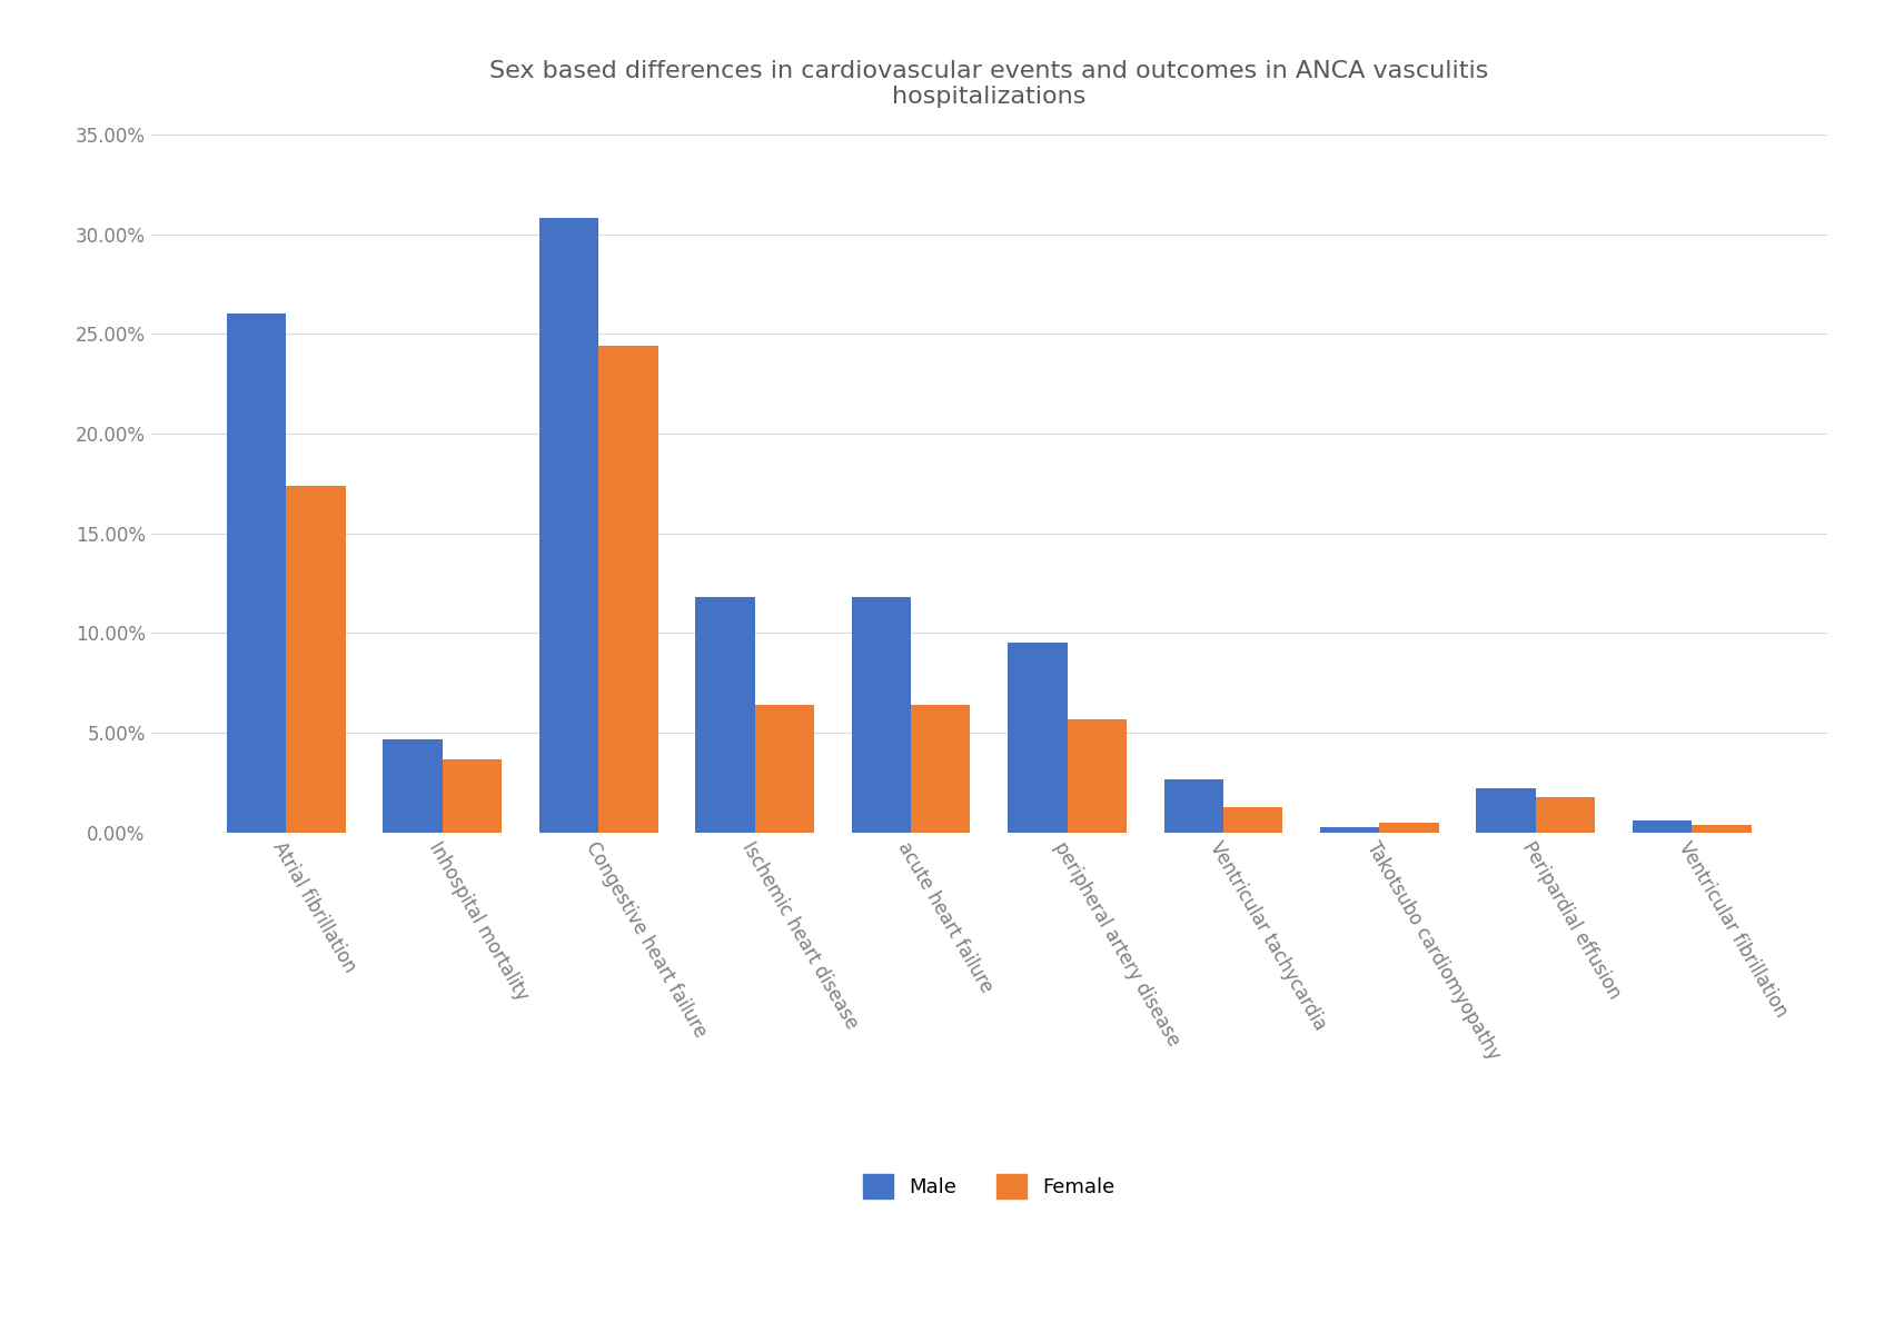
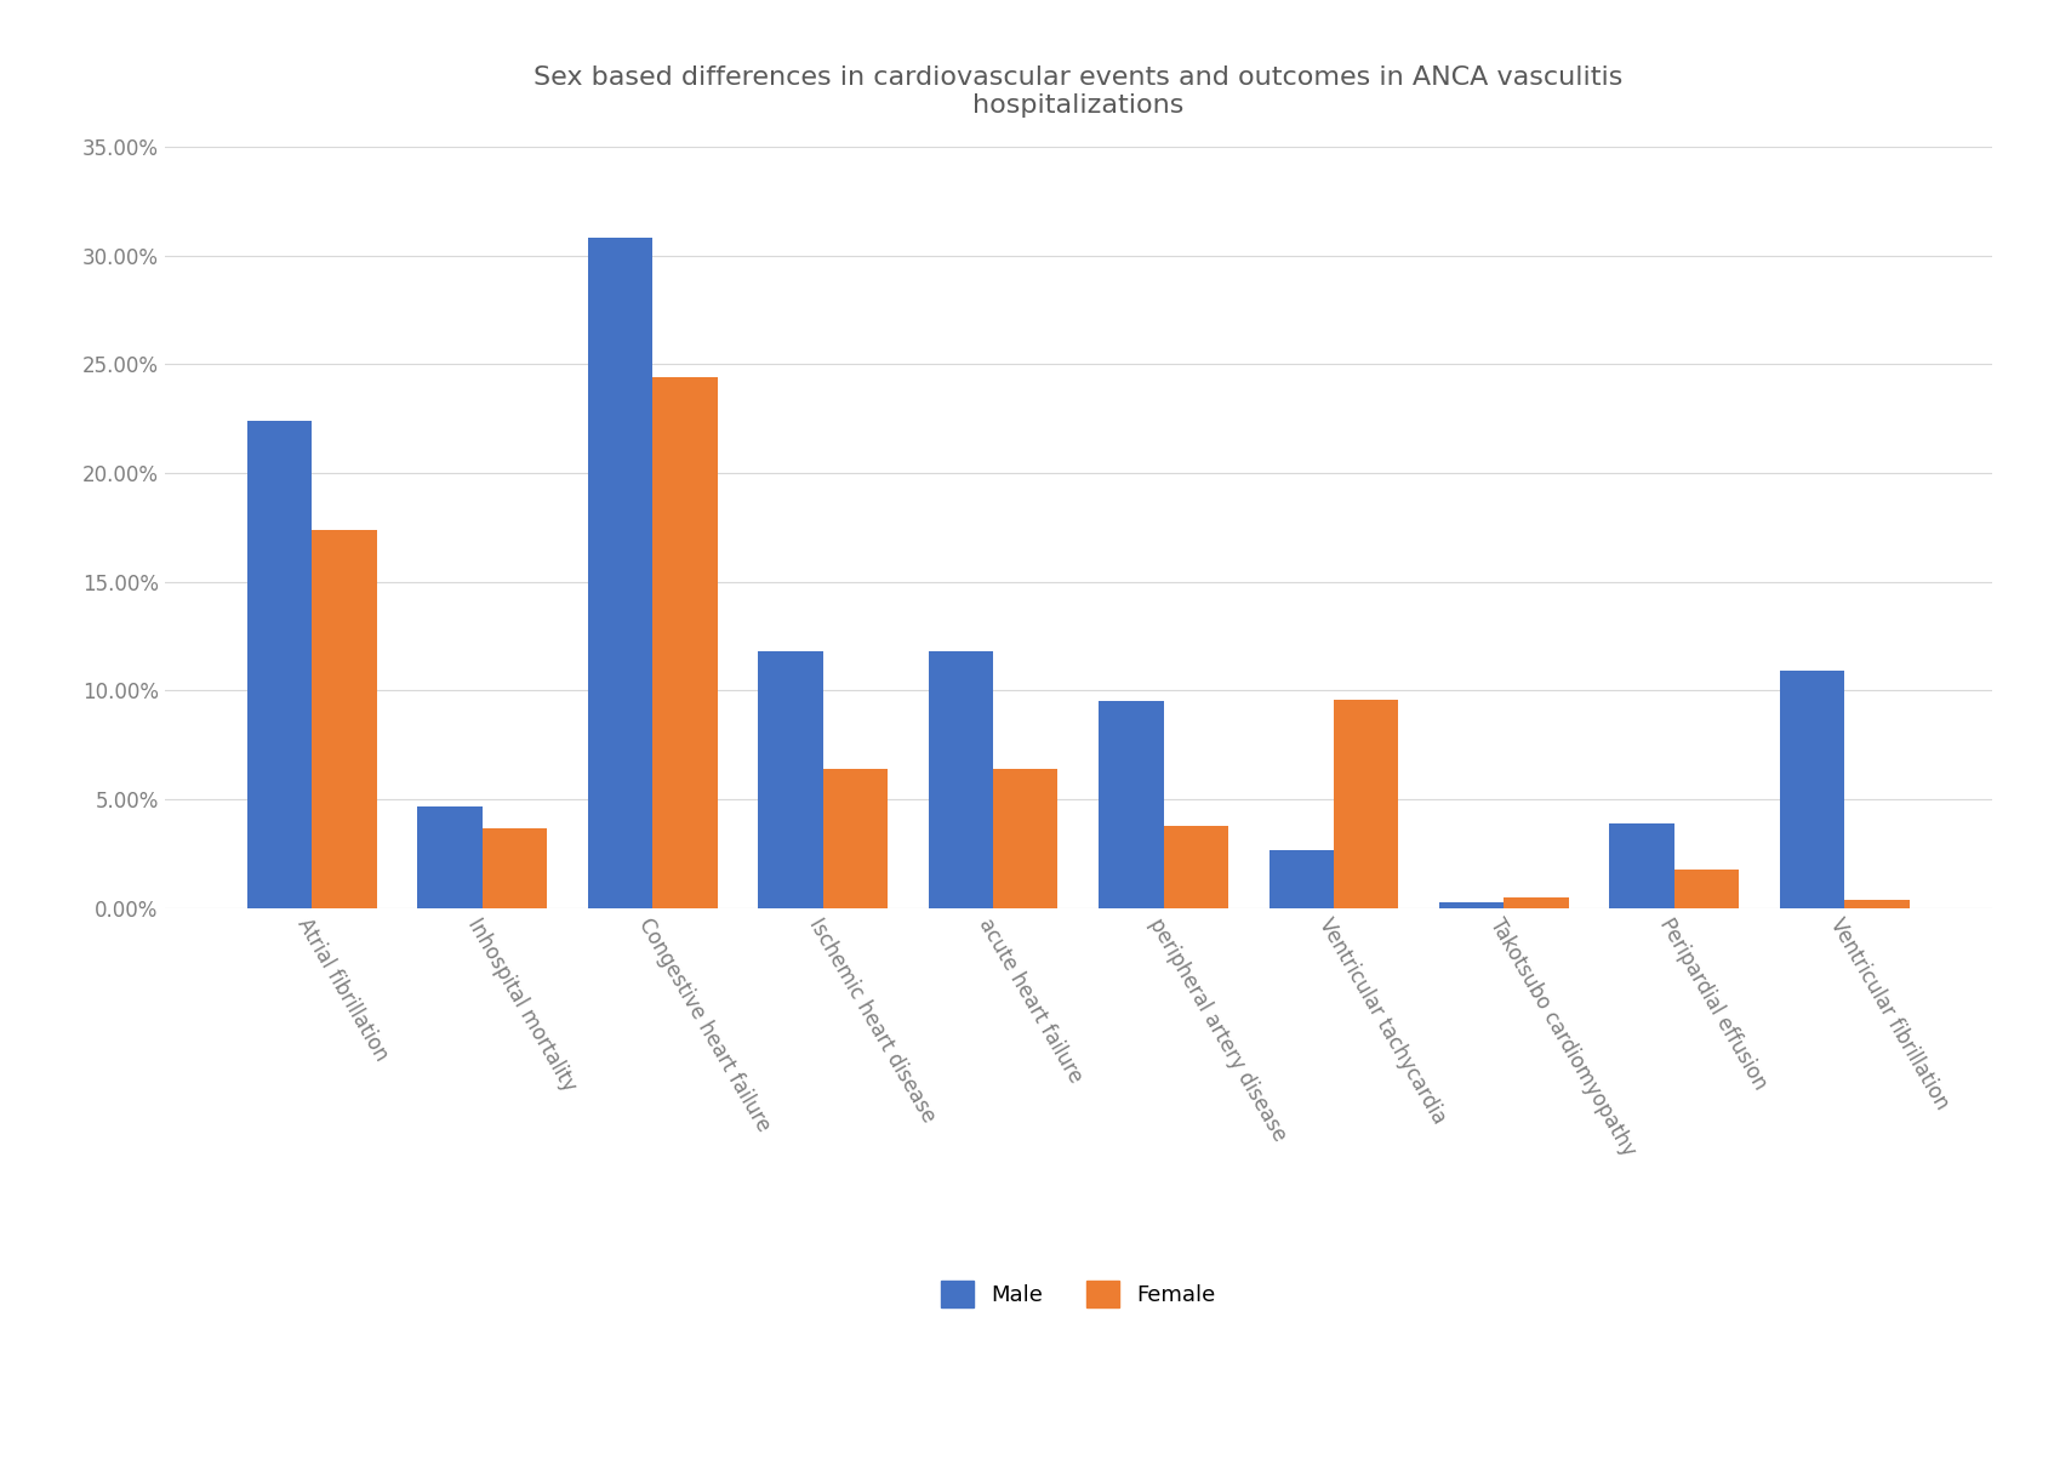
Male/Atrial fibrillation: 26.0% -> 22.4%
Female/peripheral artery disease: 5.7% -> 3.8%
Female/Ventricular tachycardia: 1.3% -> 9.6%
Male/Peripardial effusion: 2.2% -> 3.9%
Male/Ventricular fibrillation: 0.6% -> 10.9%
